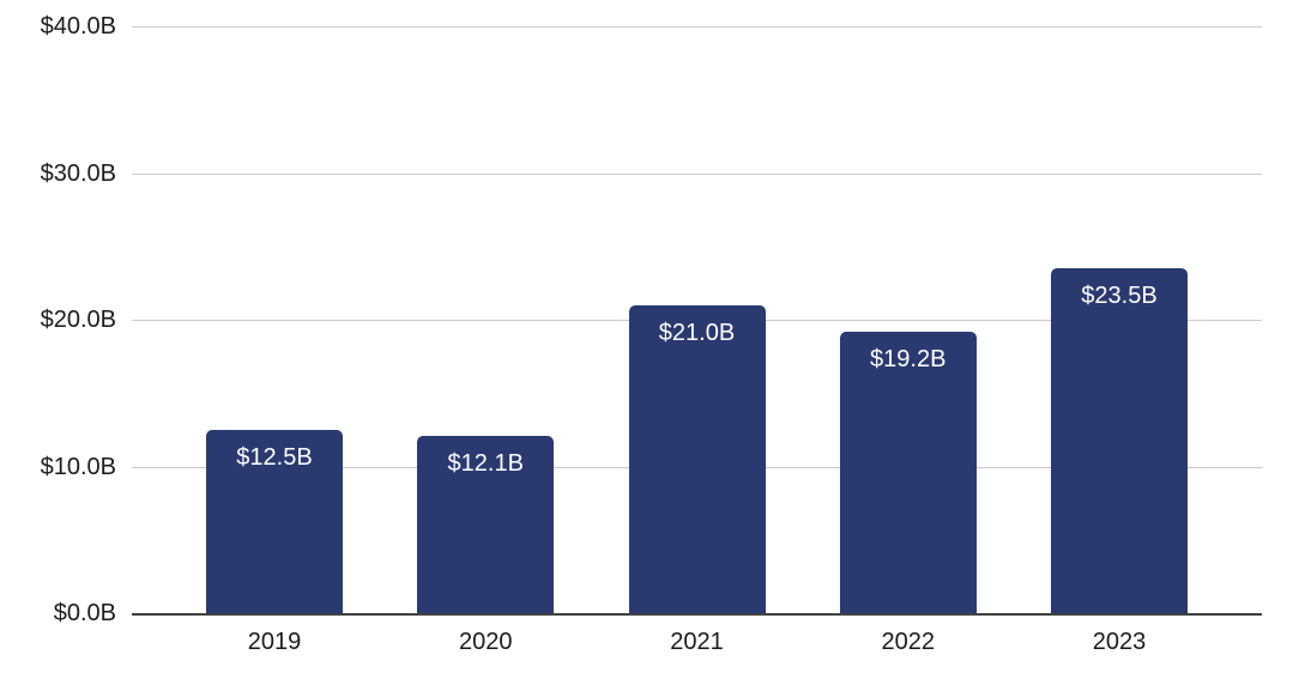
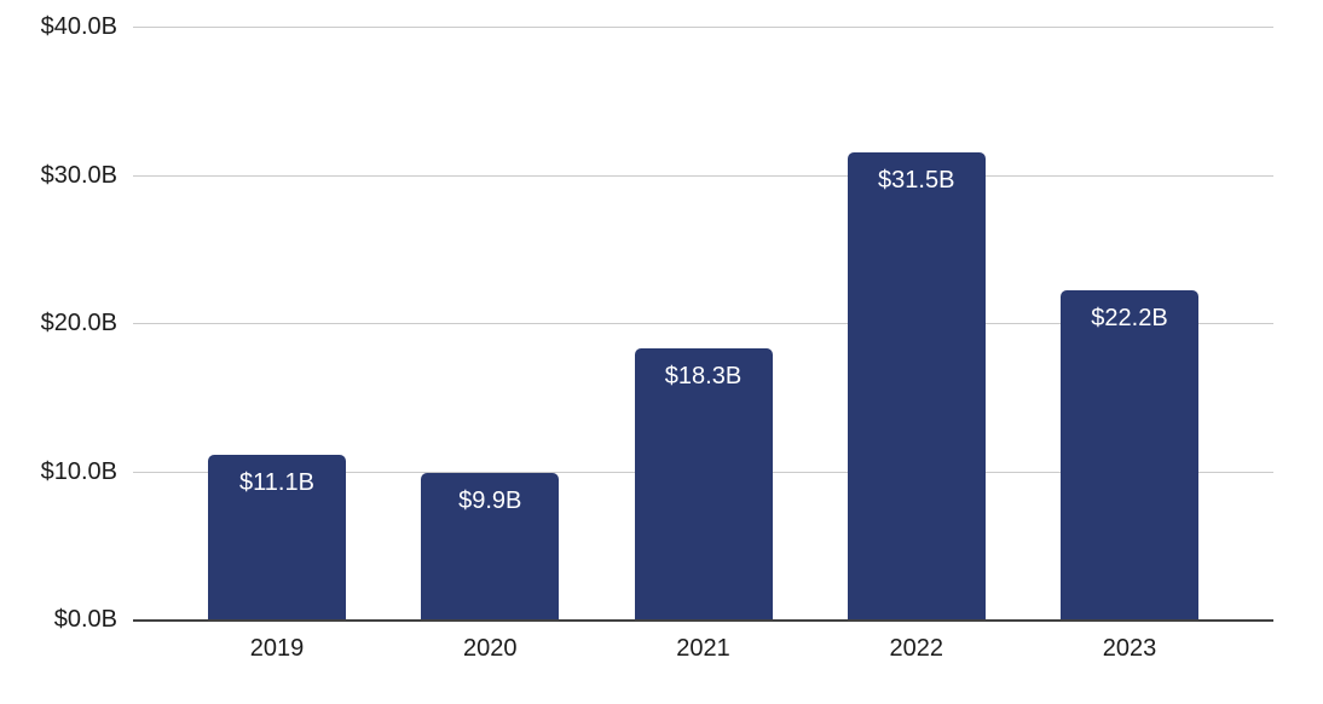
2019: $12.5B -> $11.1B
2020: $12.1B -> $9.9B
2021: $21.0B -> $18.3B
2022: $19.2B -> $31.5B
2023: $23.5B -> $22.2B
